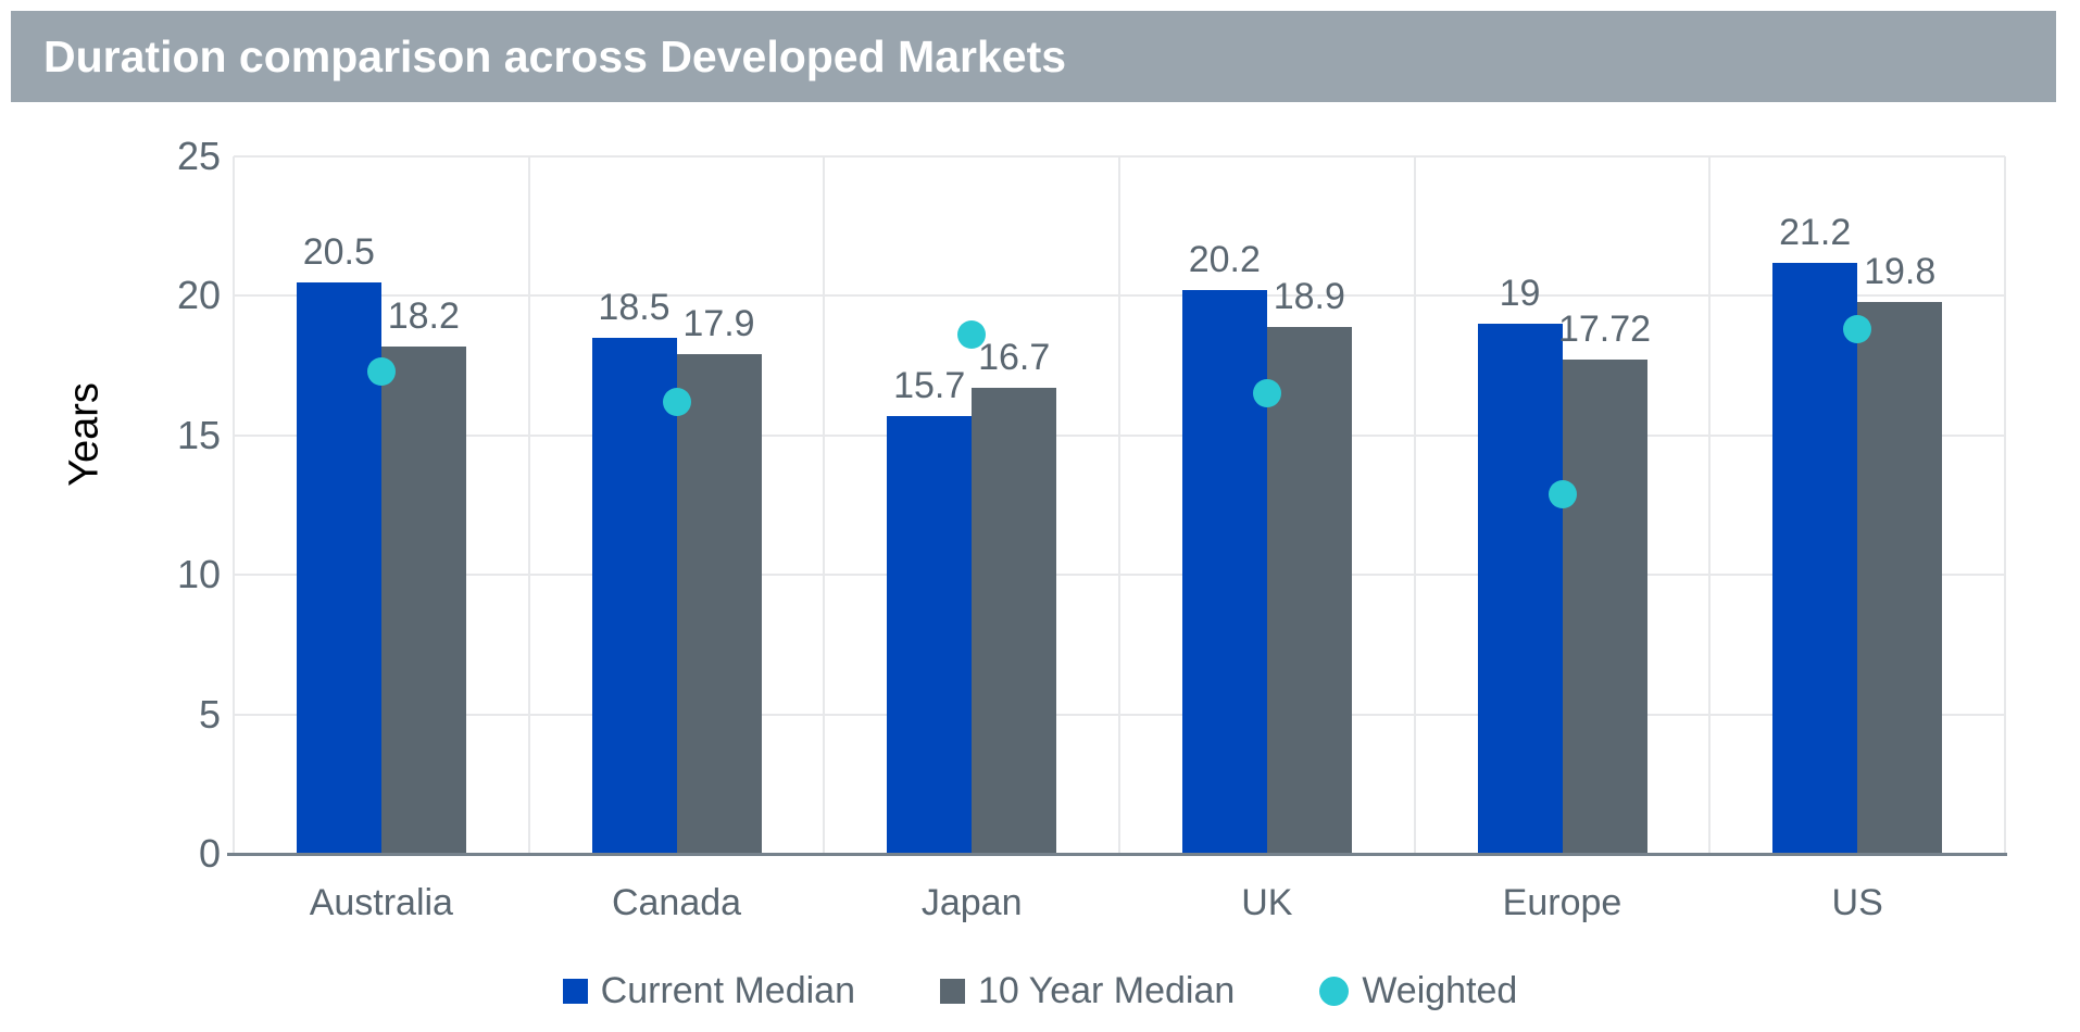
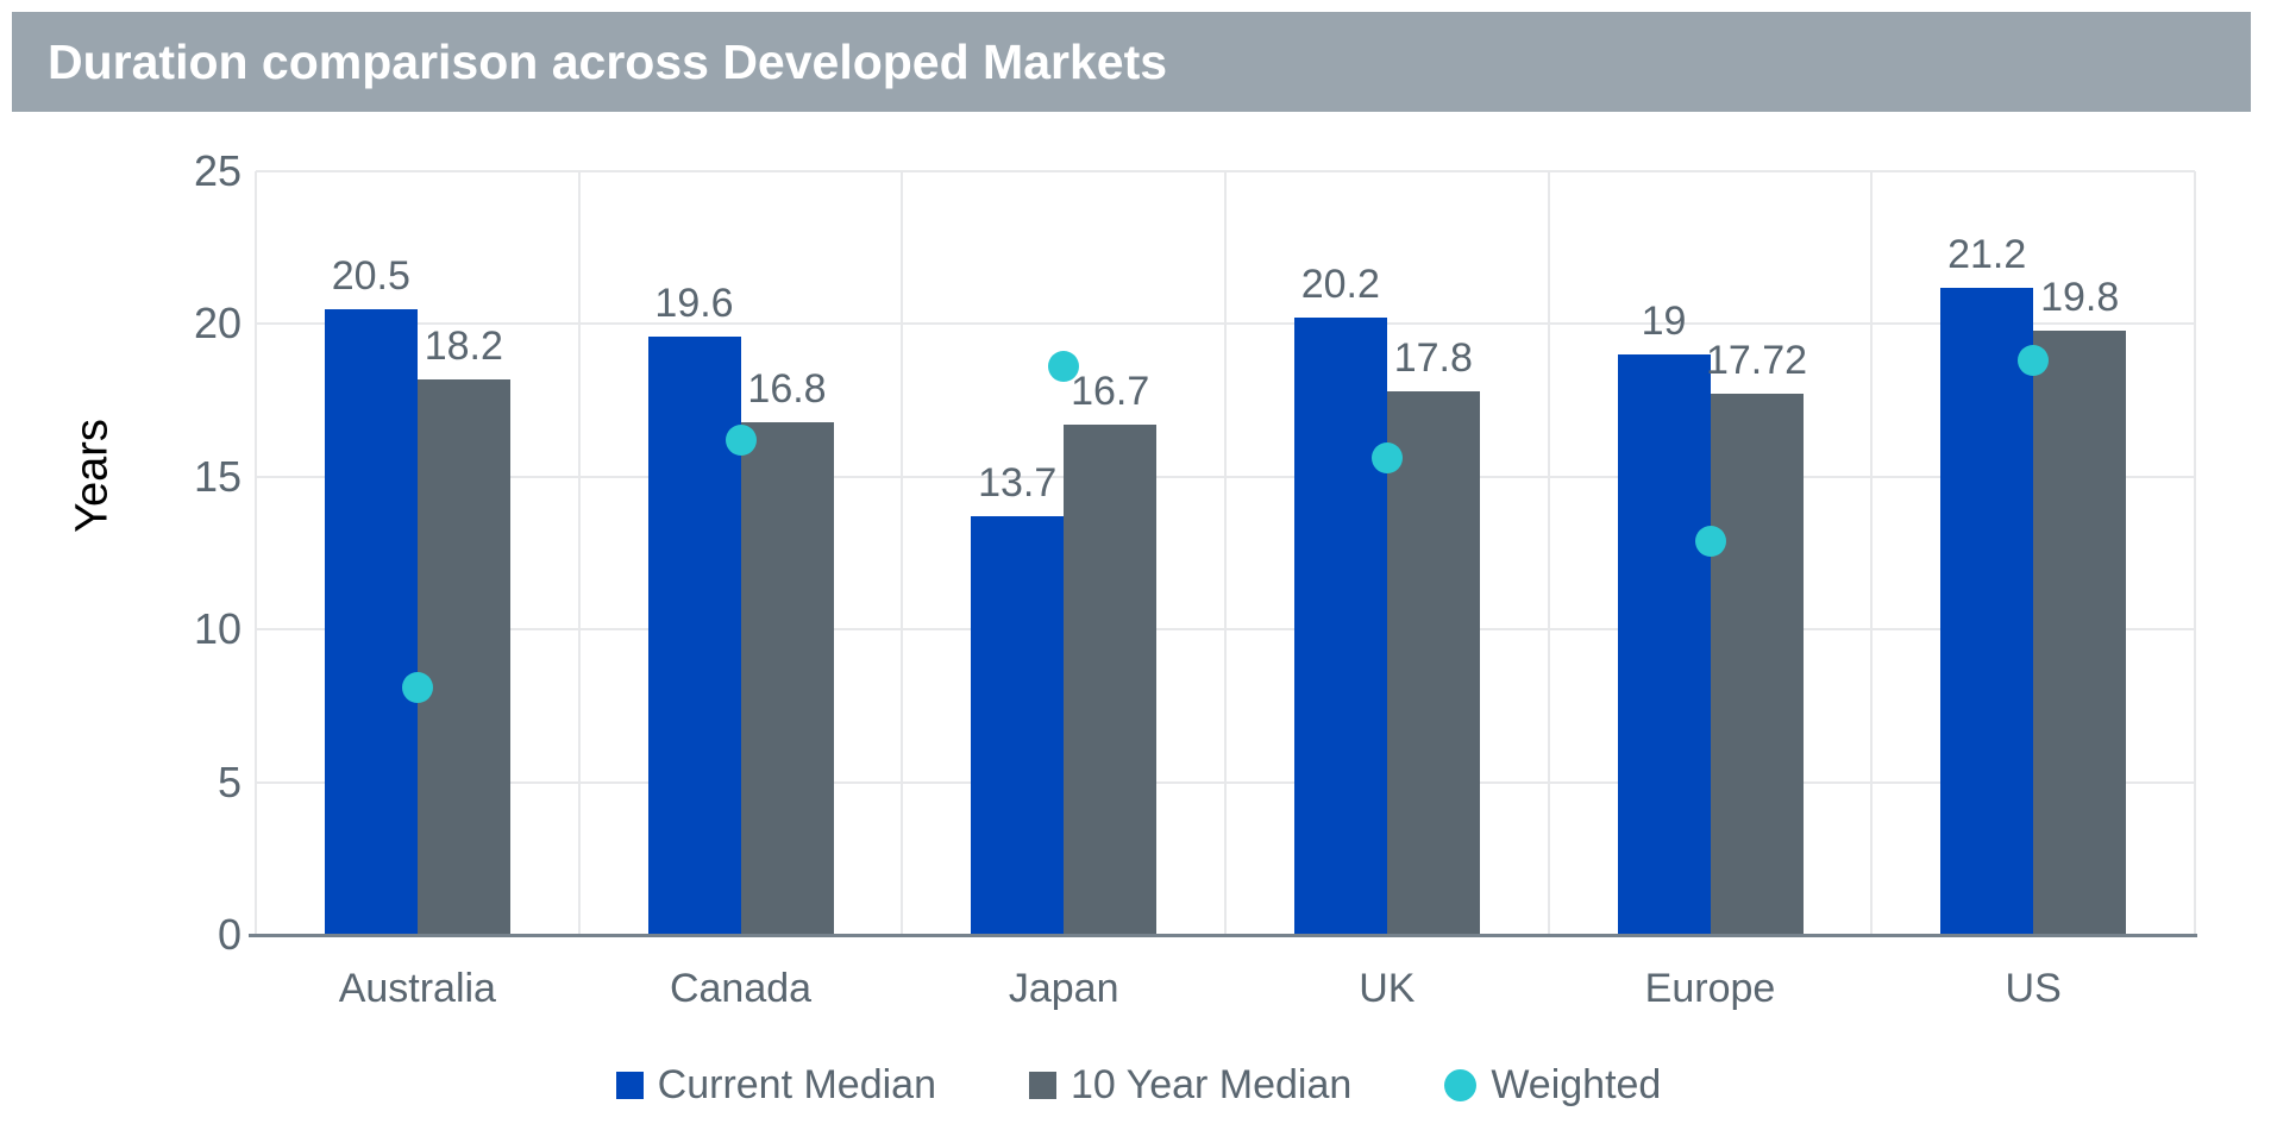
Weighted/Australia: 17.3 -> 8.1
Current Median/Canada: 18.5 -> 19.6
10 Year Median/Canada: 17.9 -> 16.8
Current Median/Japan: 15.7 -> 13.7
10 Year Median/UK: 18.9 -> 17.8
Weighted/UK: 16.5 -> 15.6
